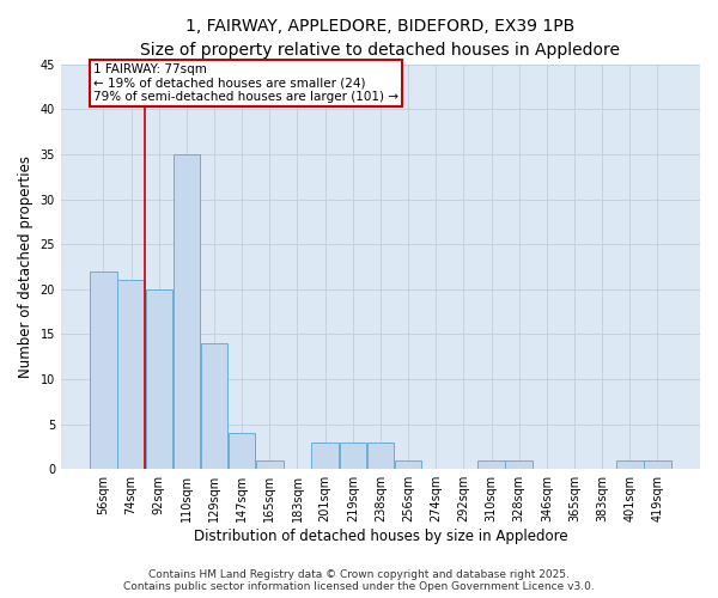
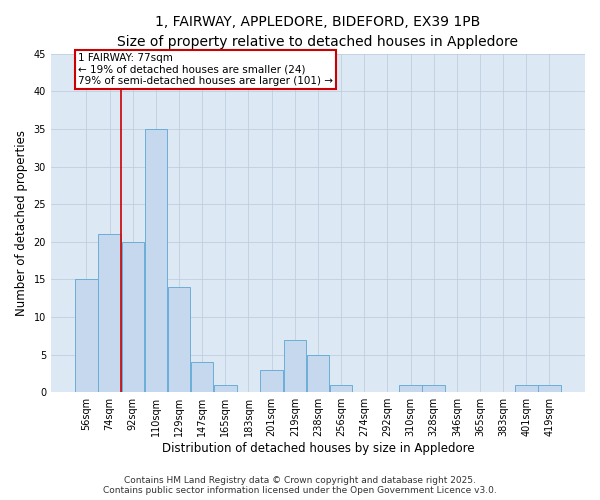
56sqm: 22 -> 15
219sqm: 3 -> 7
238sqm: 3 -> 5
